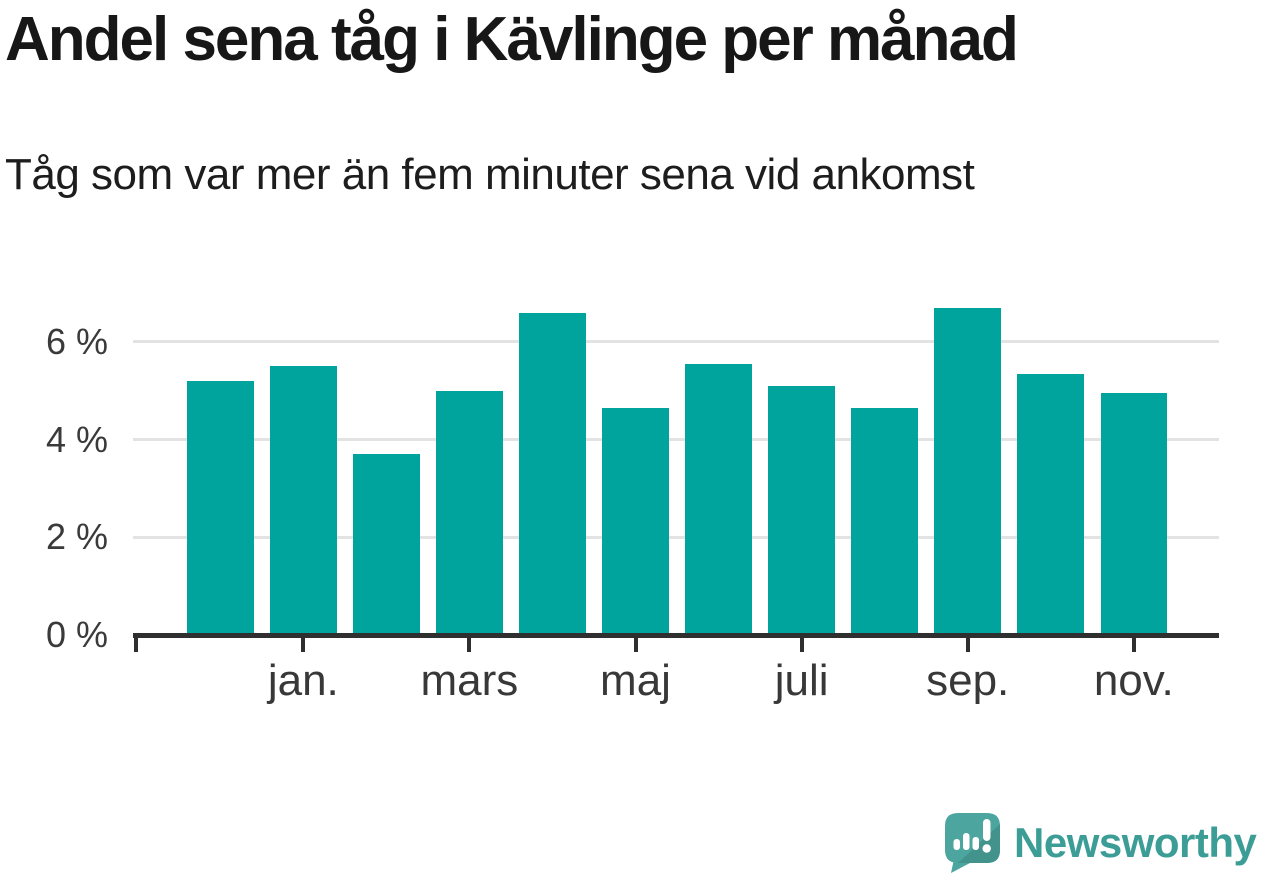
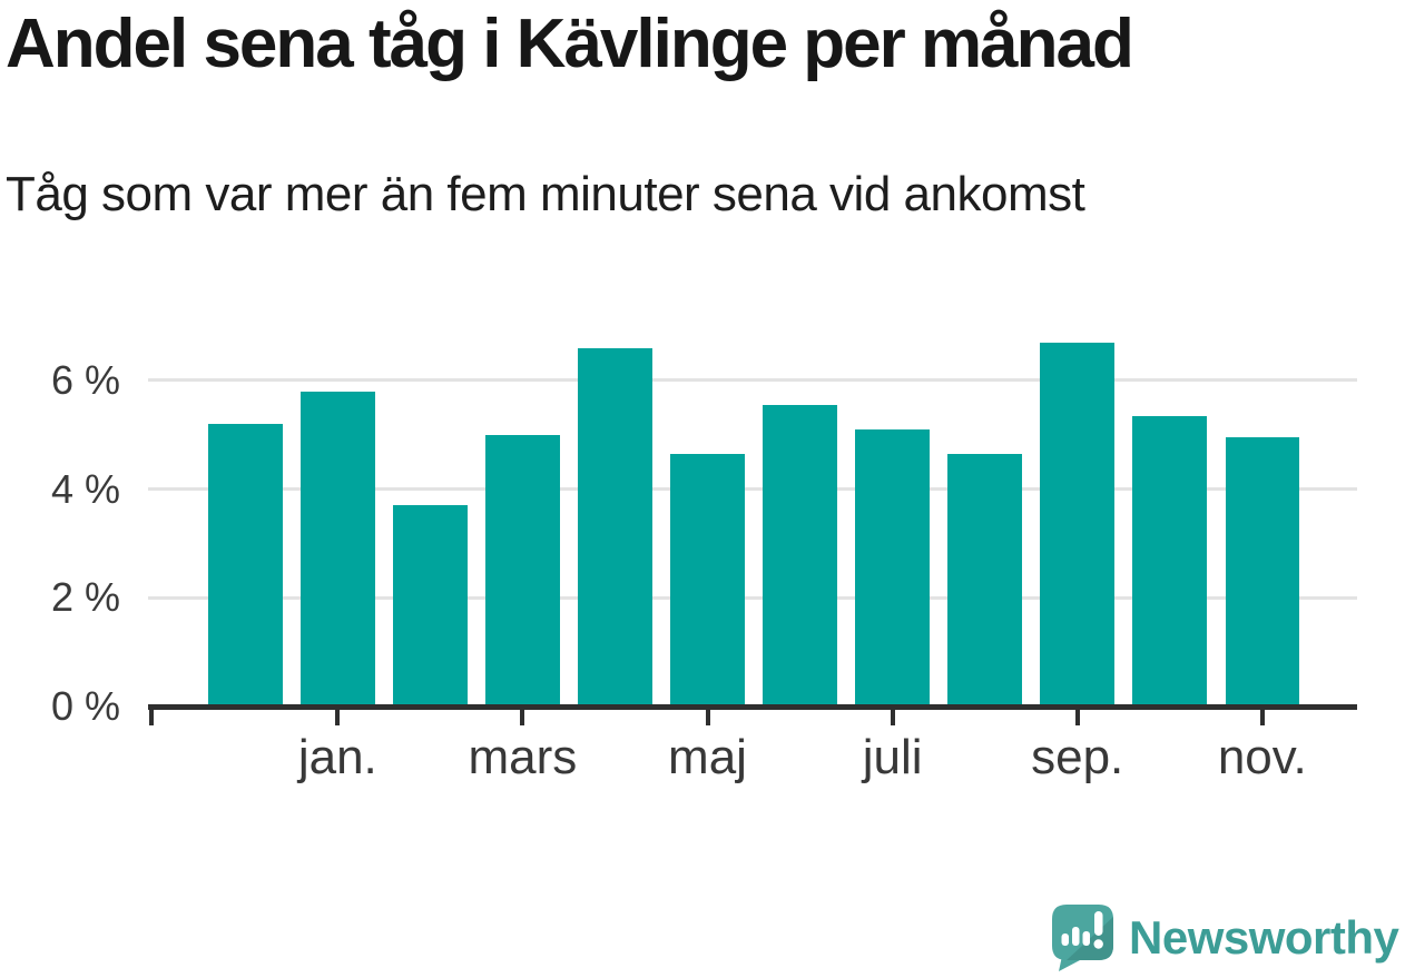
jan.: 5.5% -> 5.8%
